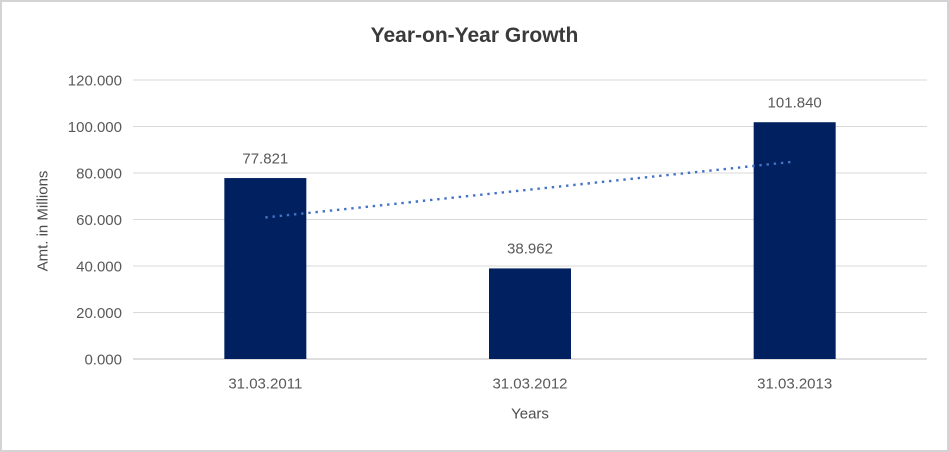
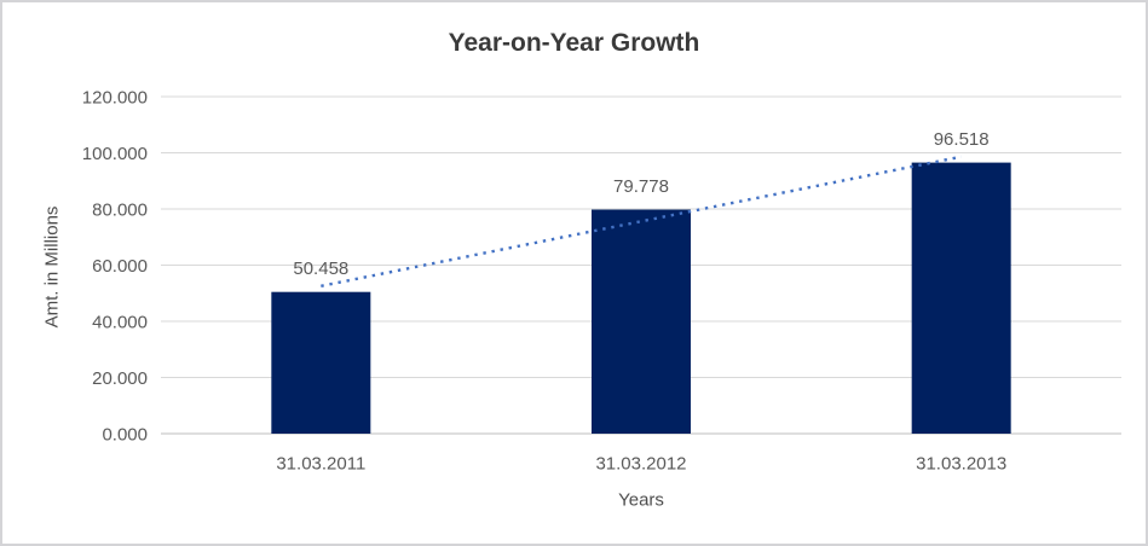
31.03.2011: 77.821 -> 50.458
31.03.2012: 38.962 -> 79.778
31.03.2013: 101.840 -> 96.518
